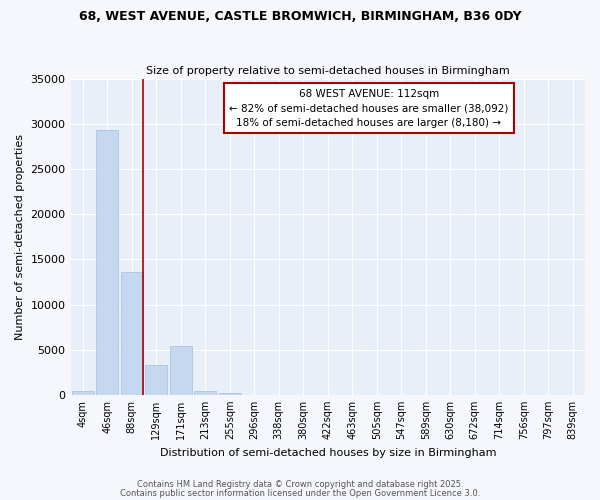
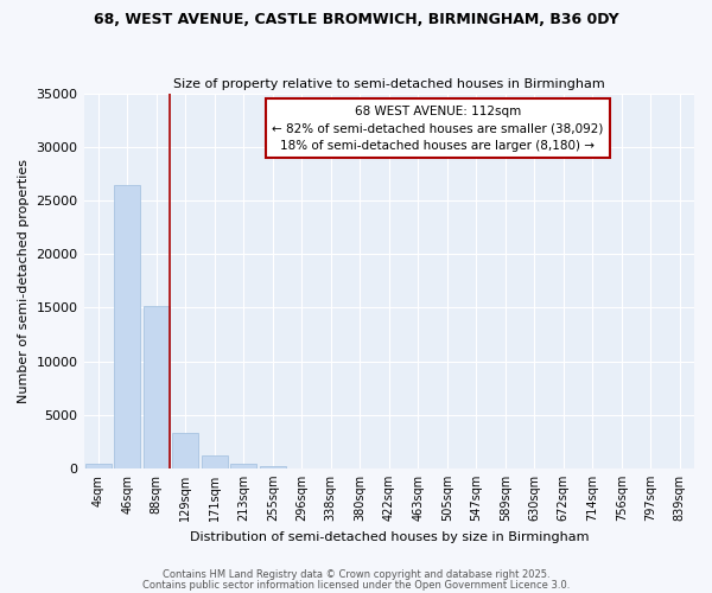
46sqm: 29400 -> 26500
88sqm: 13600 -> 15200
171sqm: 5400 -> 1200
